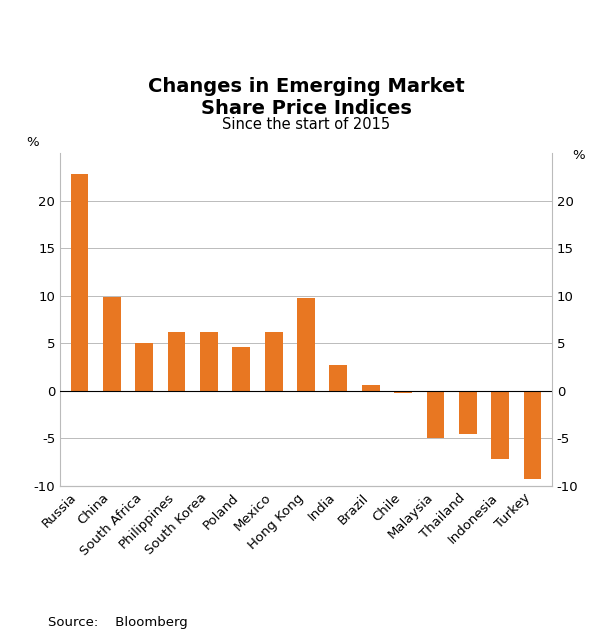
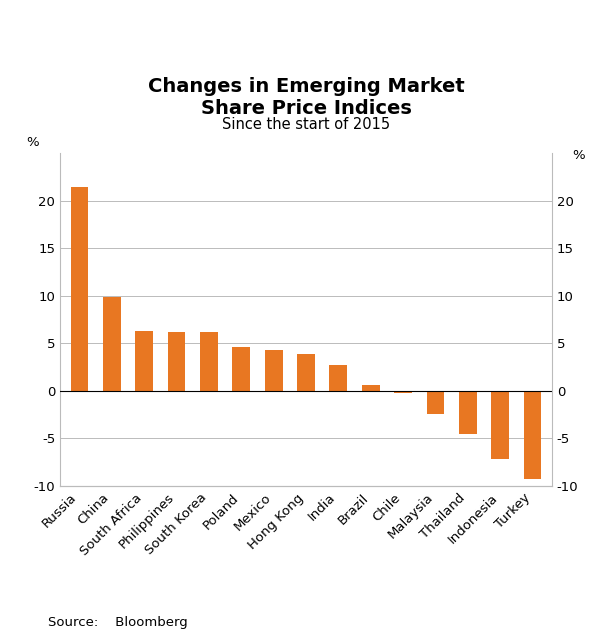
Russia: 22.8 -> 21.5
South Africa: 5.0 -> 6.3
Mexico: 6.2 -> 4.3
Hong Kong: 9.8 -> 3.9
Malaysia: -5.0 -> -2.5
